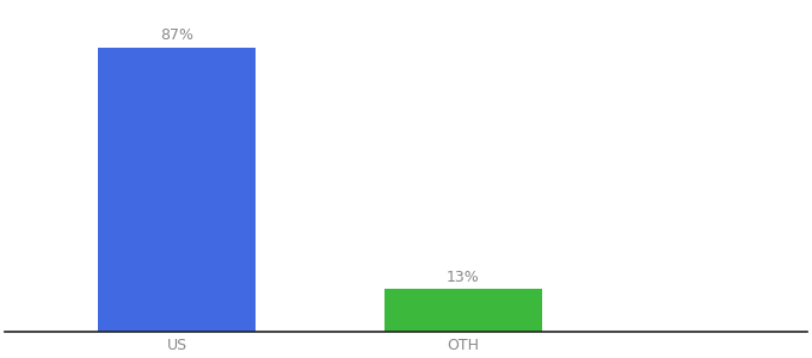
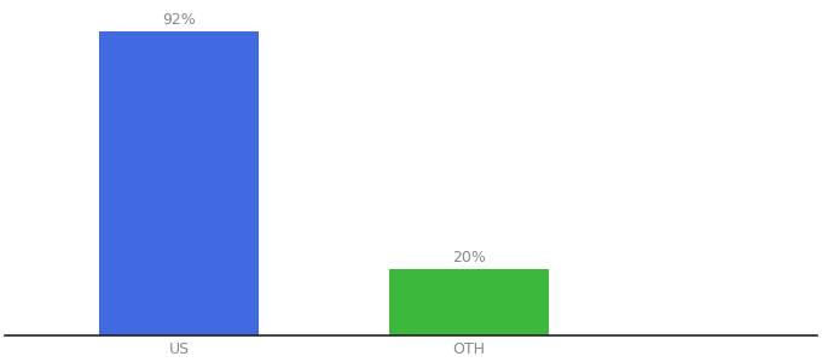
US: 87% -> 92%
OTH: 13% -> 20%
